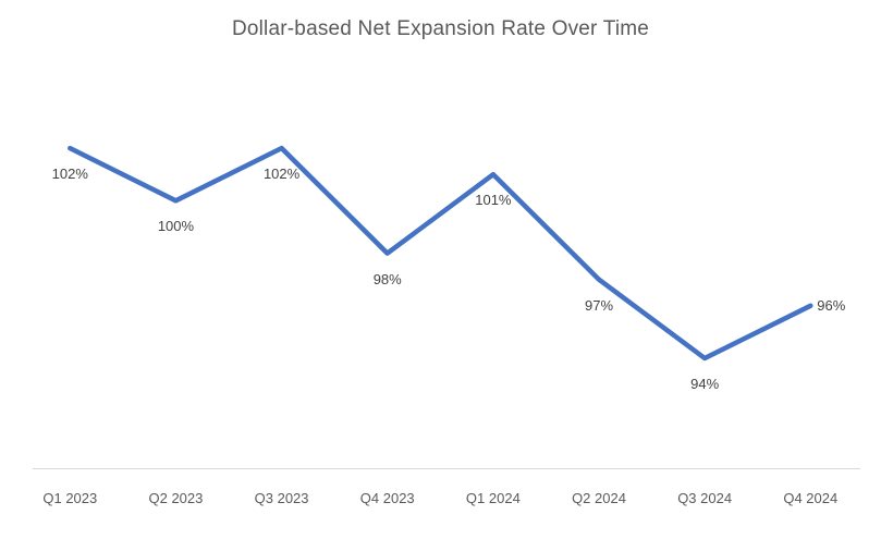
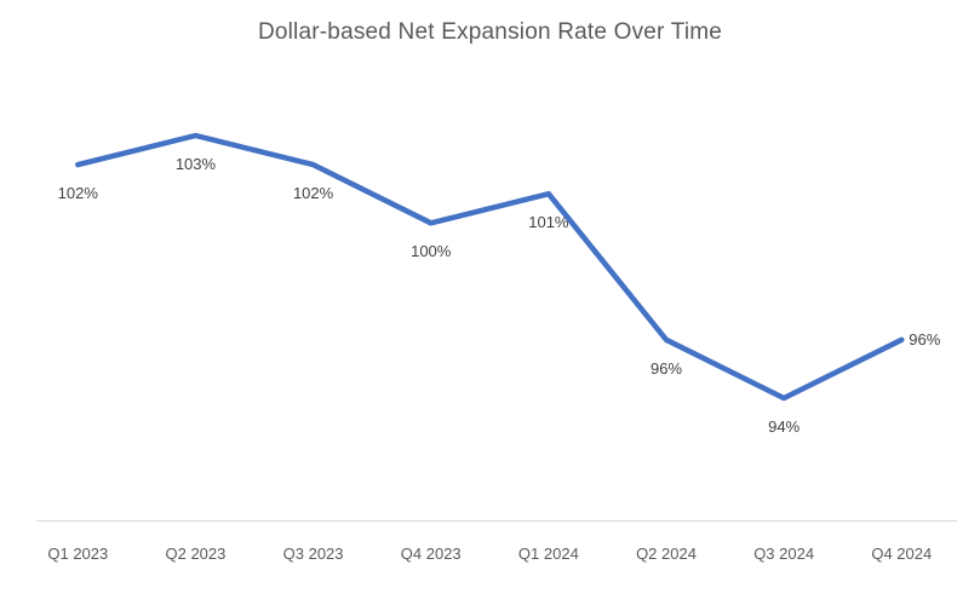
Q2 2023: 100% -> 103%
Q4 2023: 98% -> 100%
Q2 2024: 97% -> 96%
